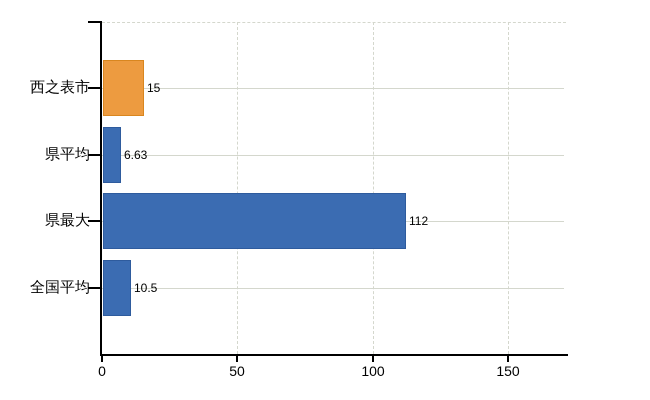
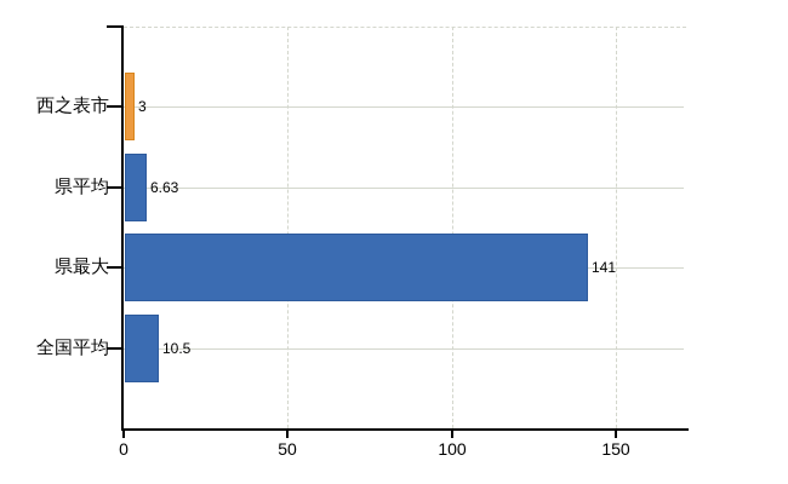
西之表市: 15 -> 3
県最大: 112 -> 141
